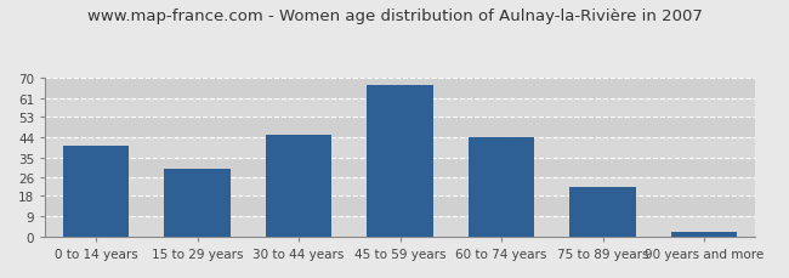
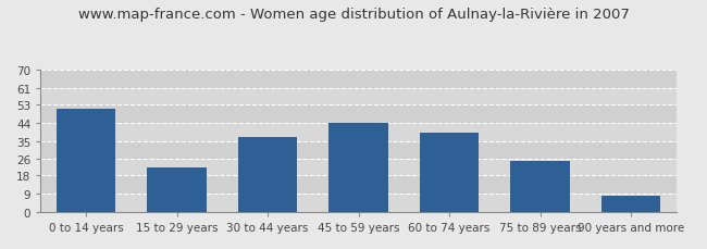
0 to 14 years: 40 -> 51
15 to 29 years: 30 -> 22
30 to 44 years: 45 -> 37
45 to 59 years: 67 -> 44
60 to 74 years: 44 -> 39
75 to 89 years: 22 -> 25
90 years and more: 2 -> 8
